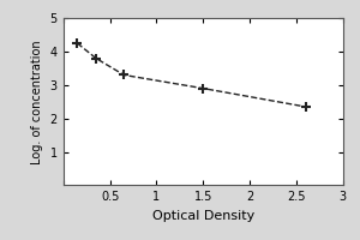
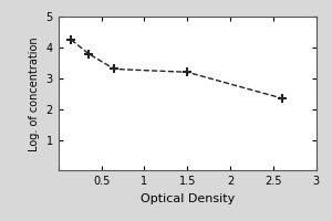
1.5: 2.90 -> 3.20
